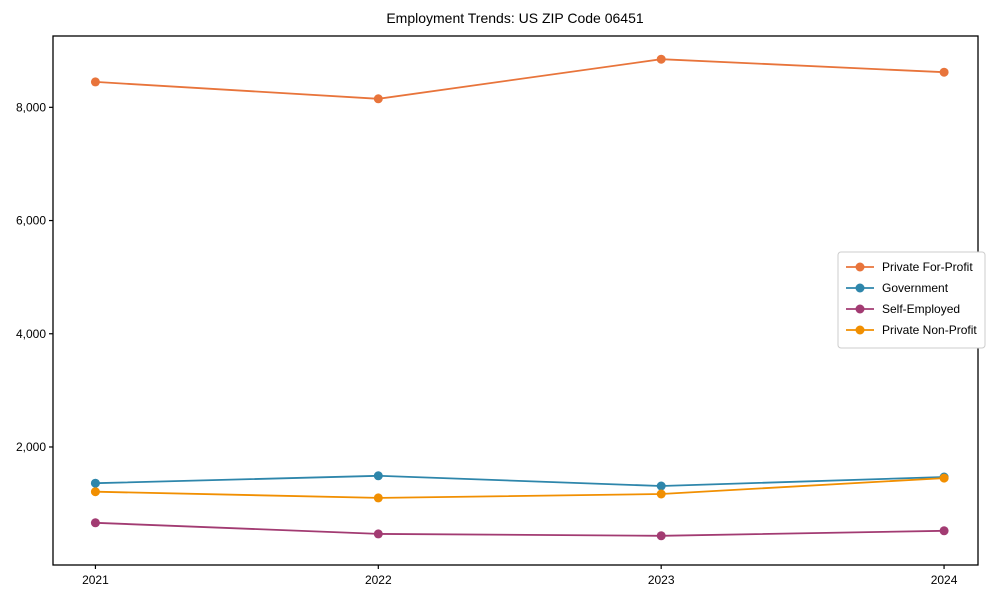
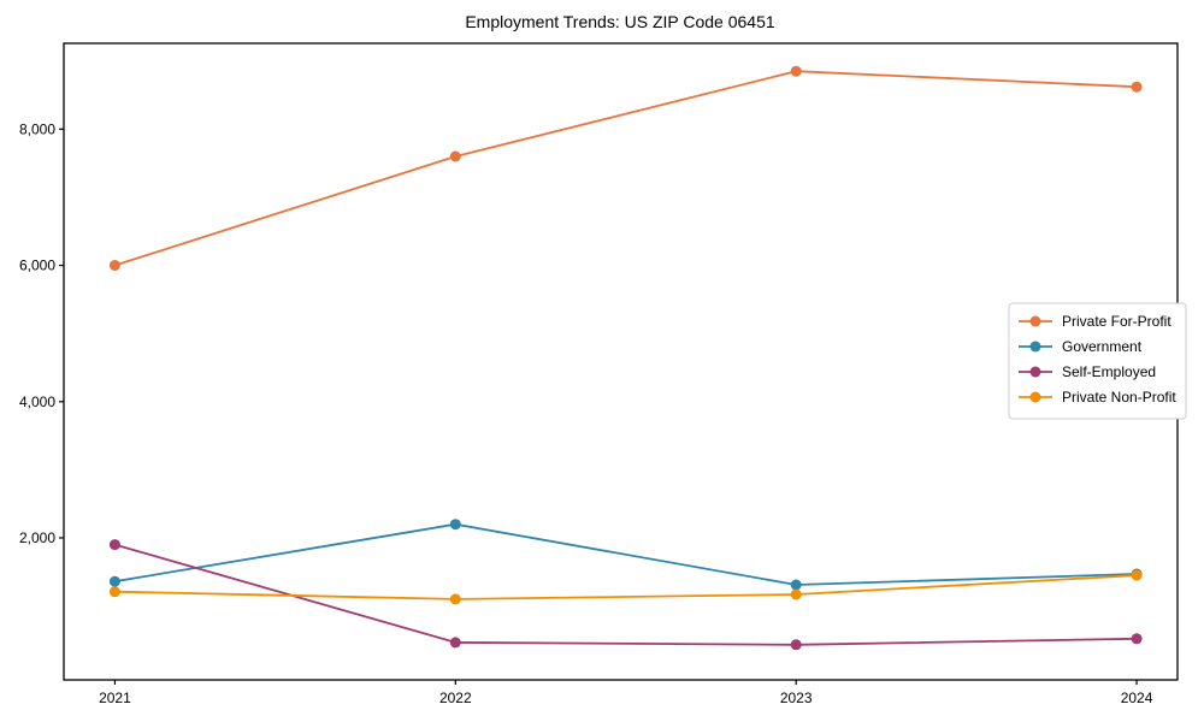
Private For-Profit/2021: 8400 -> 6000
Self-Employed/2021: 700 -> 1900
Private For-Profit/2022: 8200 -> 7600
Government/2022: 1500 -> 2200
